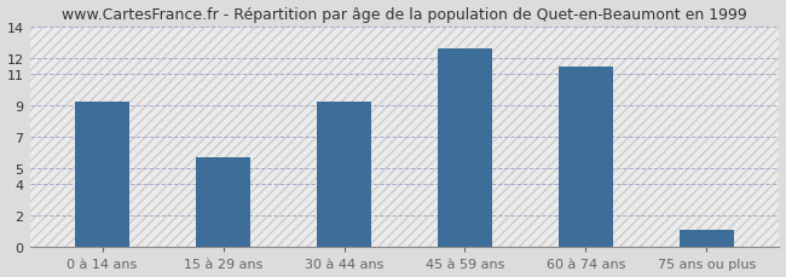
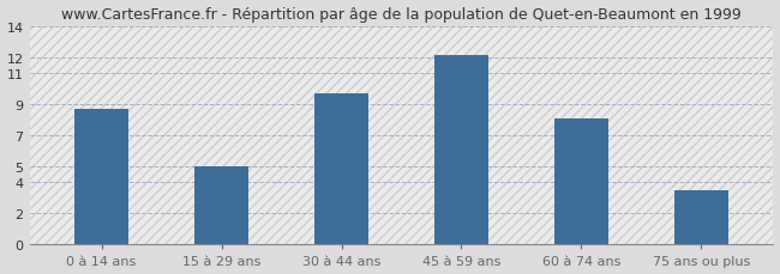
0 à 14 ans: 9.2 -> 8.7
15 à 29 ans: 5.7 -> 5.0
30 à 44 ans: 9.2 -> 9.7
45 à 59 ans: 12.6 -> 12.1
60 à 74 ans: 11.4 -> 8.1
75 ans ou plus: 1.1 -> 3.5
